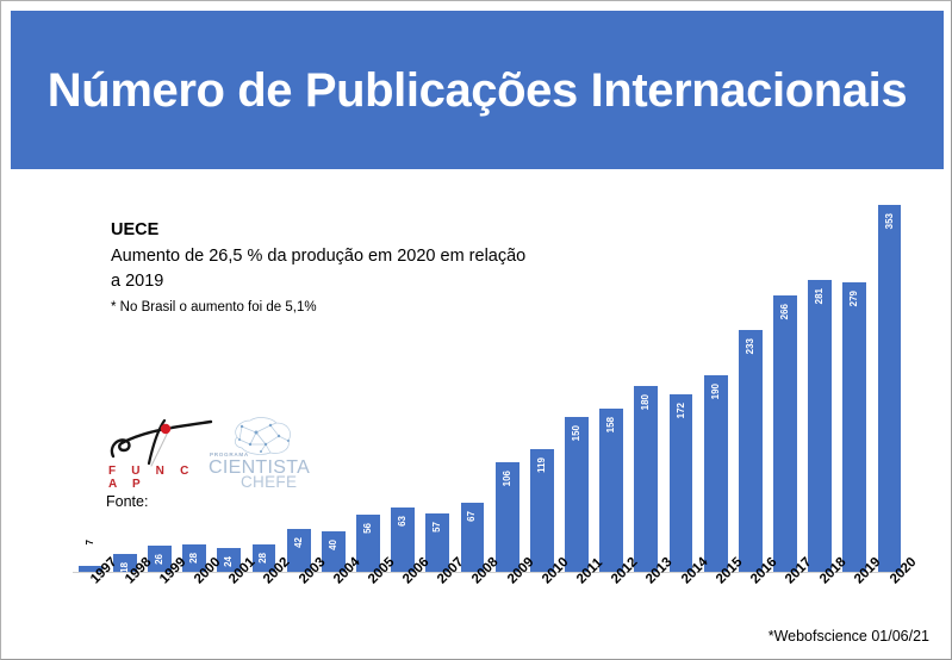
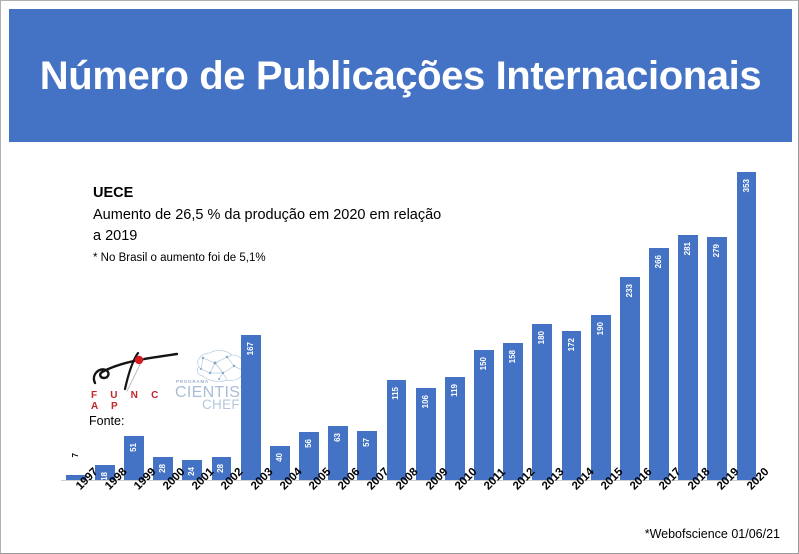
1999: 26 -> 51
2003: 42 -> 167
2008: 67 -> 115
